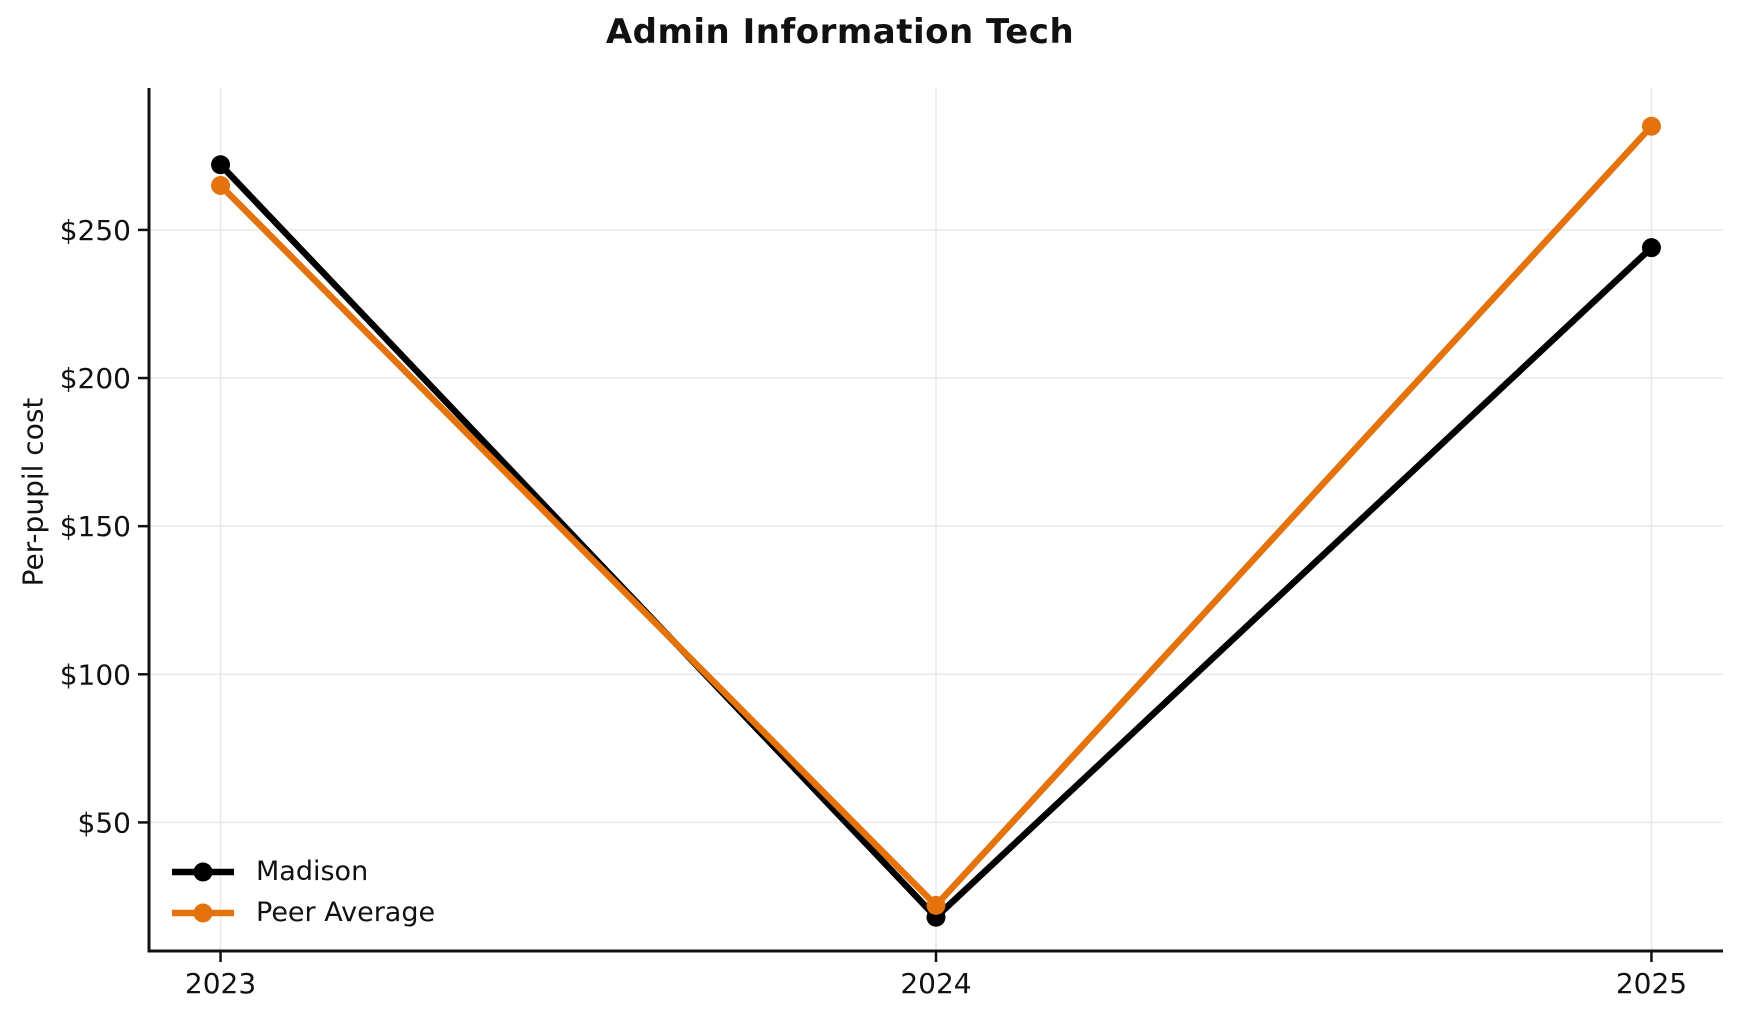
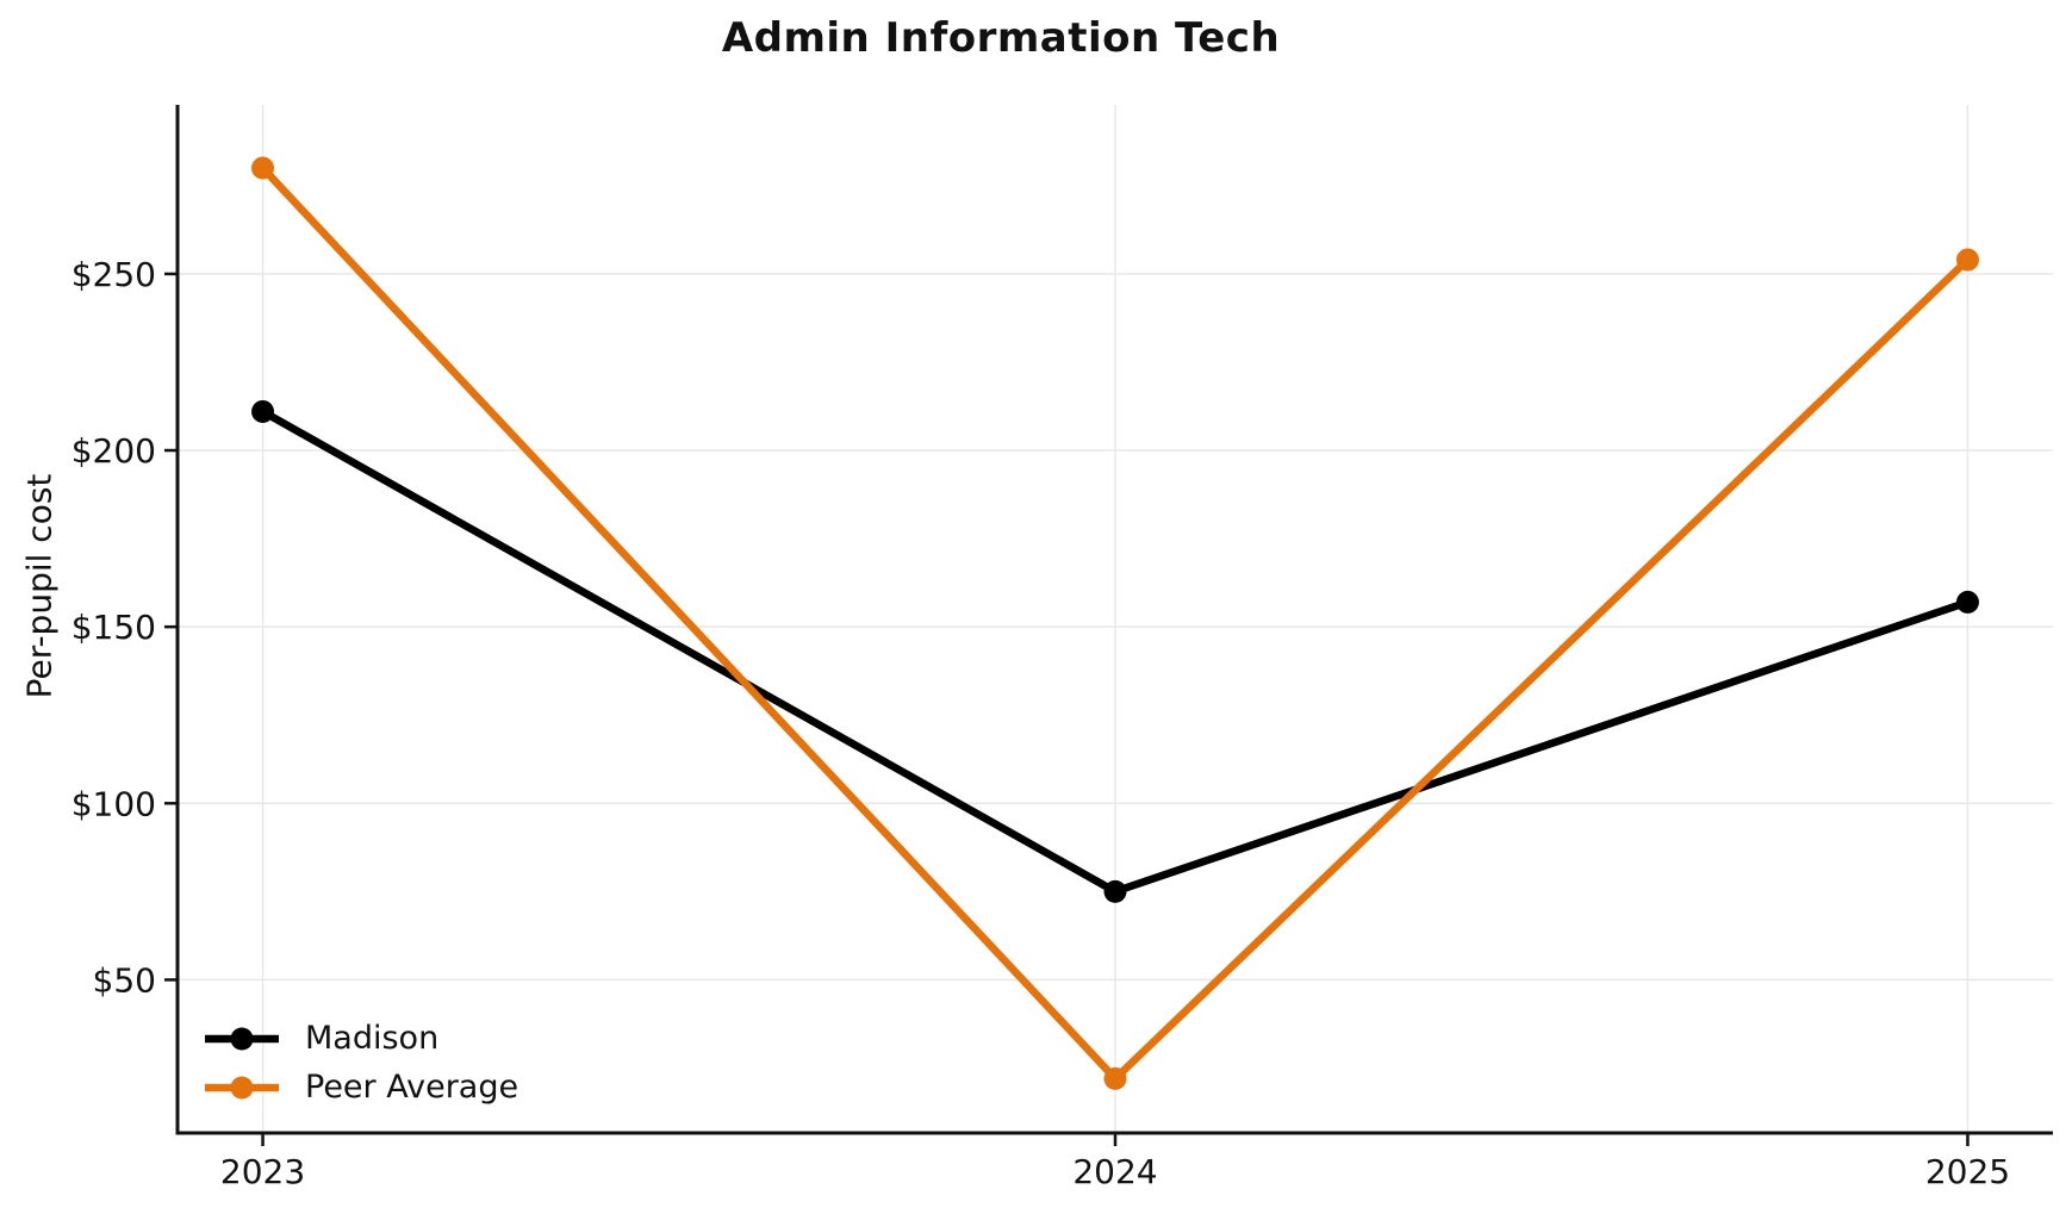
Madison/2023: $272 -> $211
Peer Average/2023: $265 -> $280
Madison/2024: $18 -> $75
Madison/2025: $244 -> $157
Peer Average/2025: $285 -> $254
